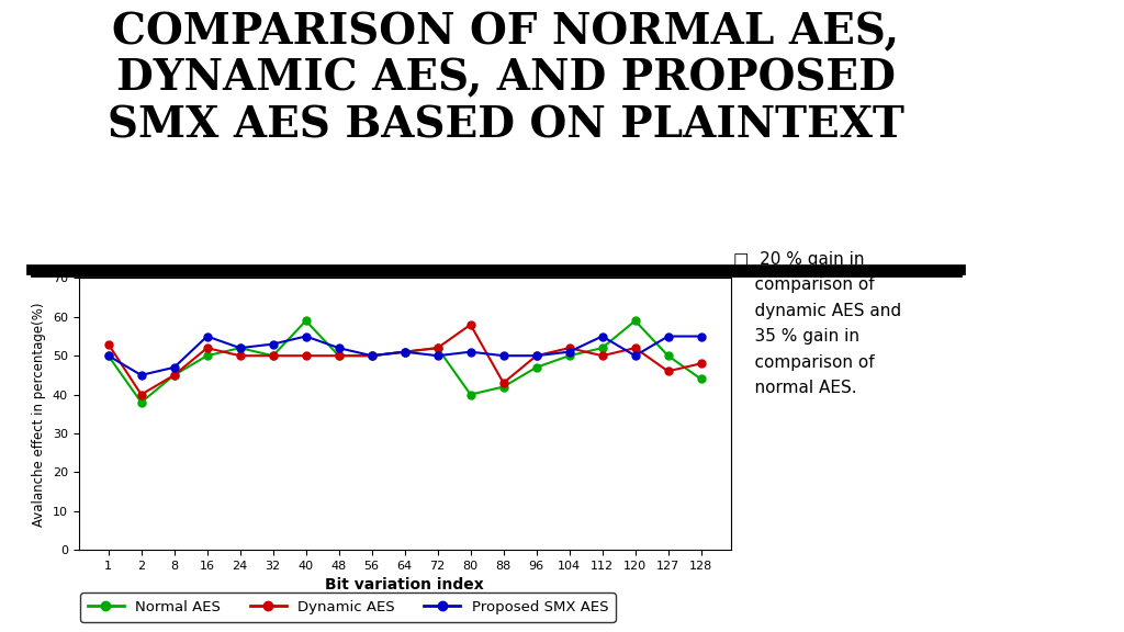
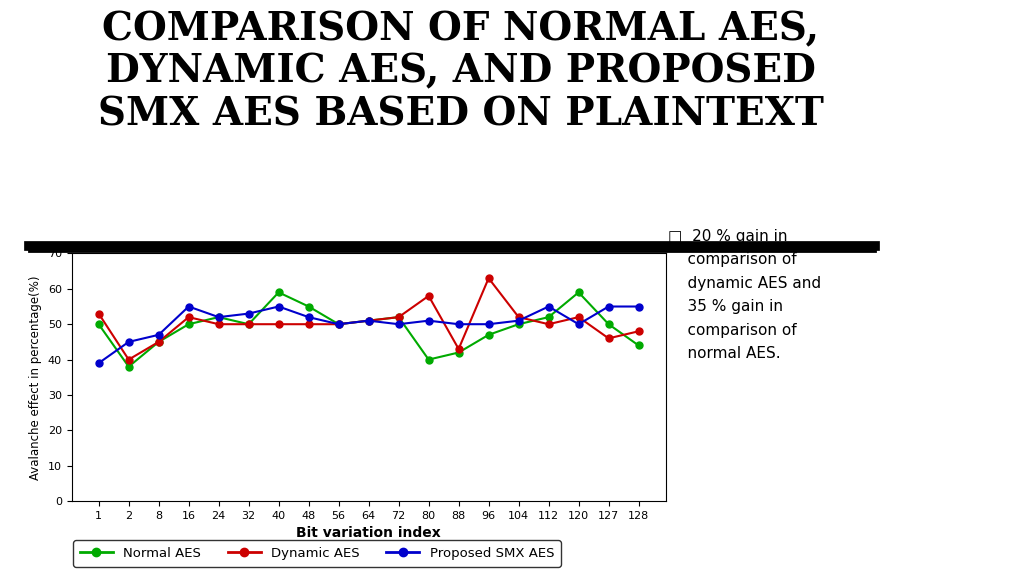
Proposed SMX AES/1: 50 -> 39
Normal AES/48: 50 -> 55
Dynamic AES/96: 50 -> 63
